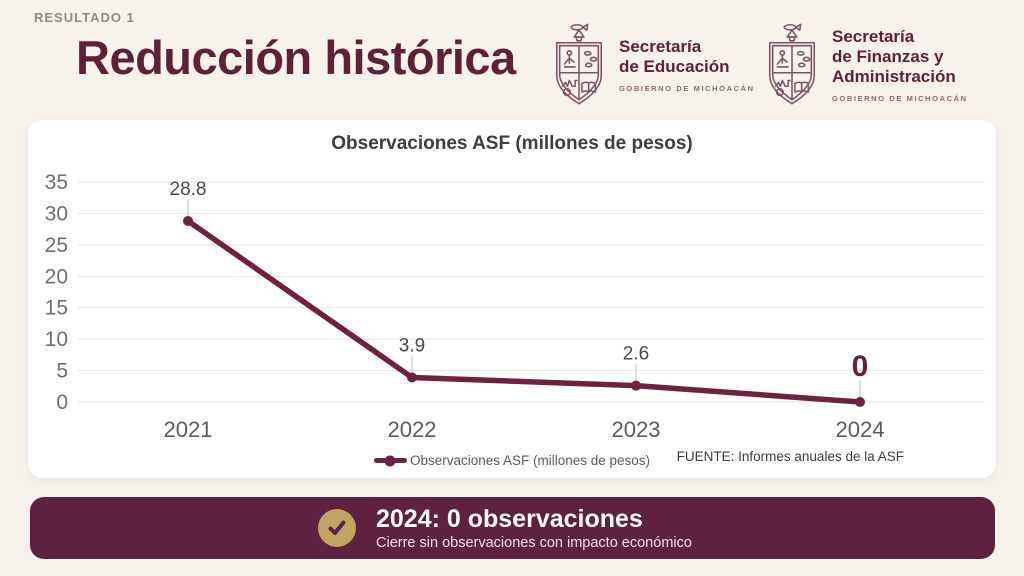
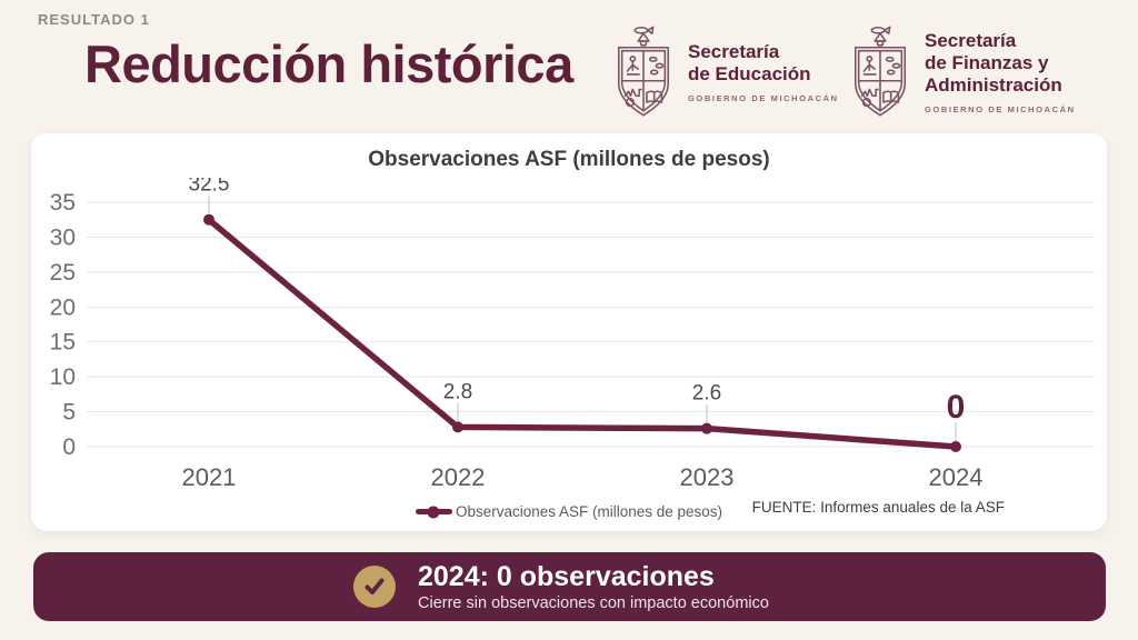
2021: 28.8 -> 32.5
2022: 3.9 -> 2.8
